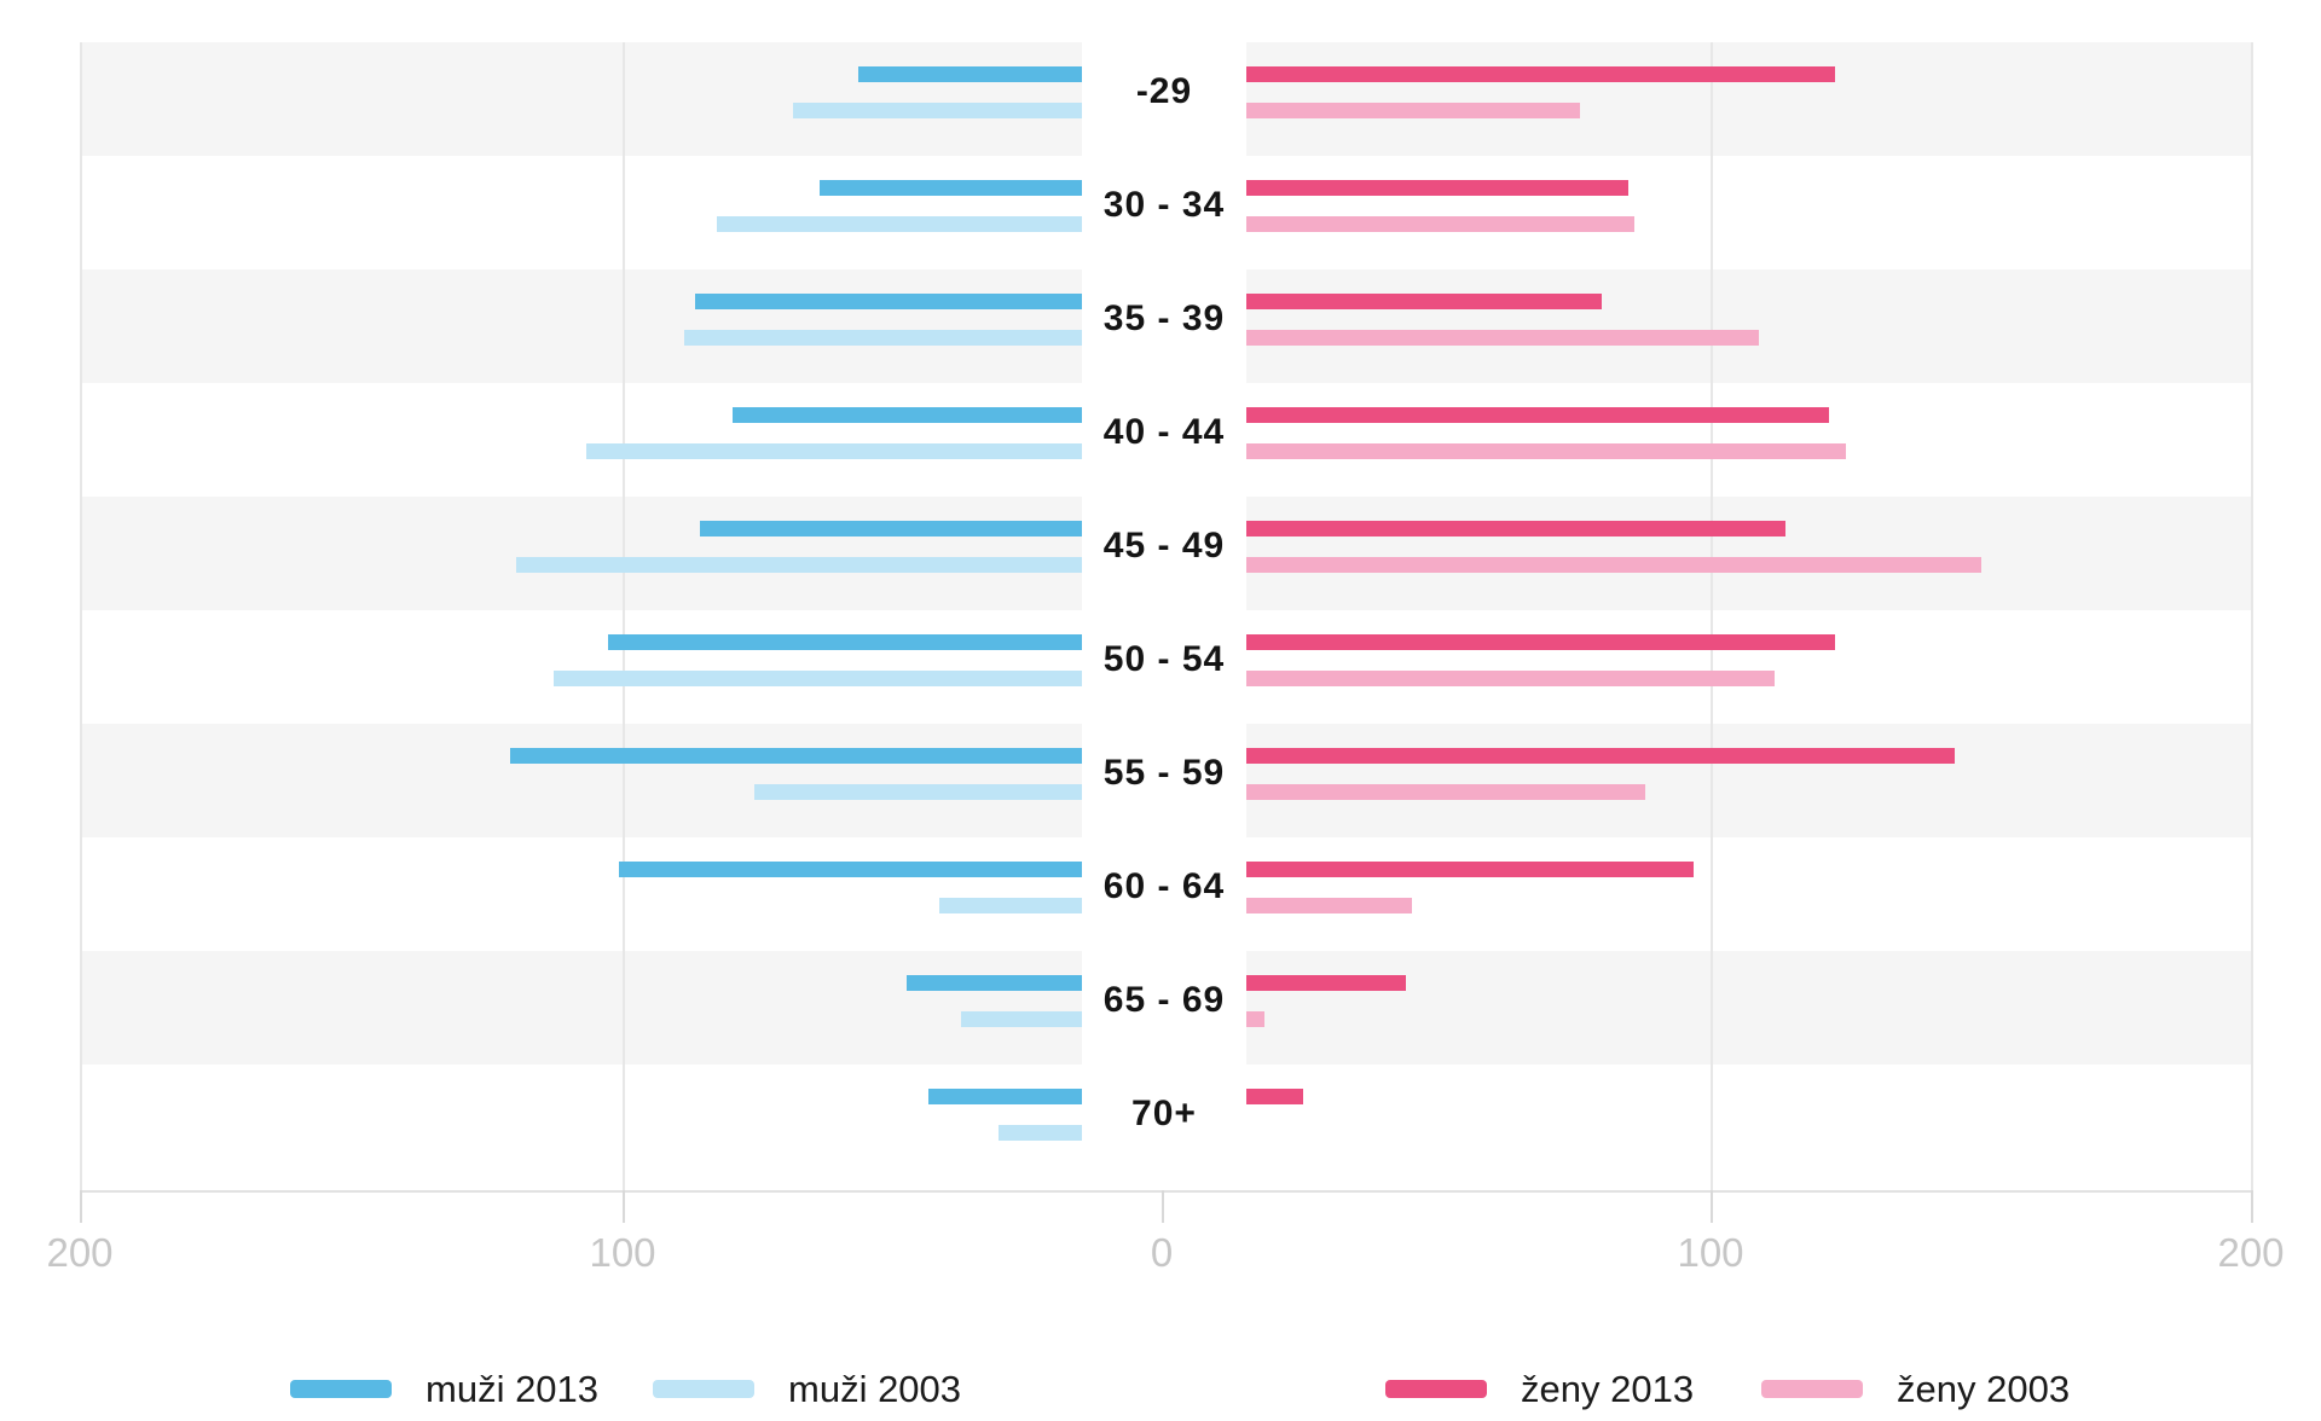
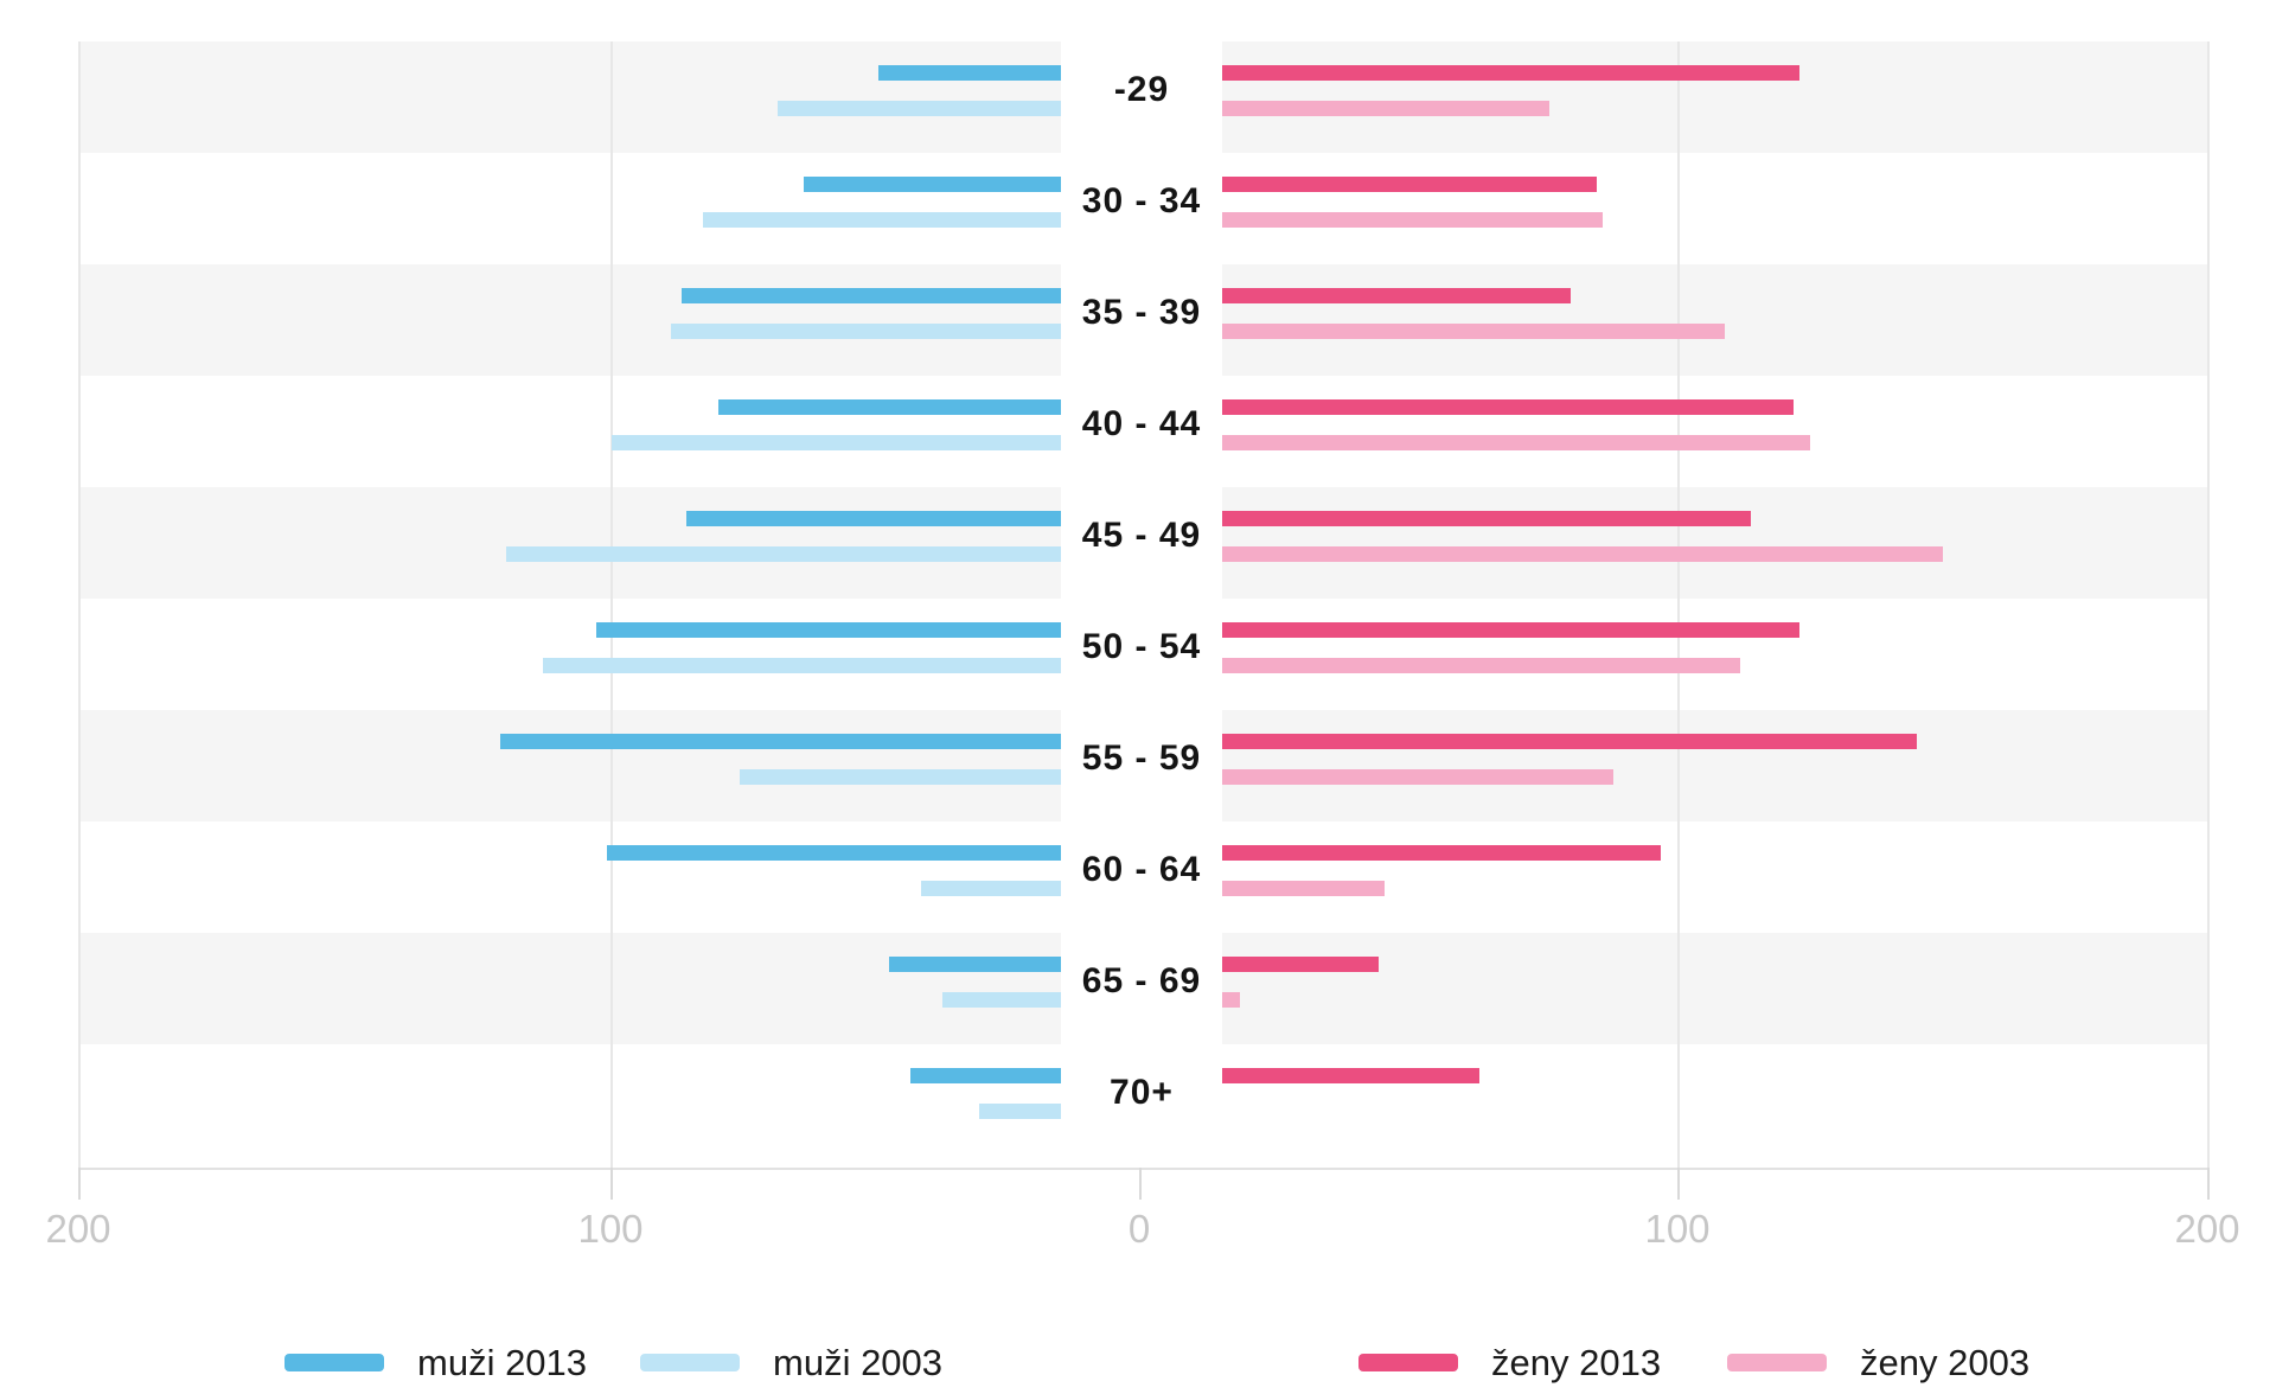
muži 2013/-29: 56 -> 49
muži 2003/40 - 44: 106 -> 99
ženy 2013/70+: 26 -> 64
